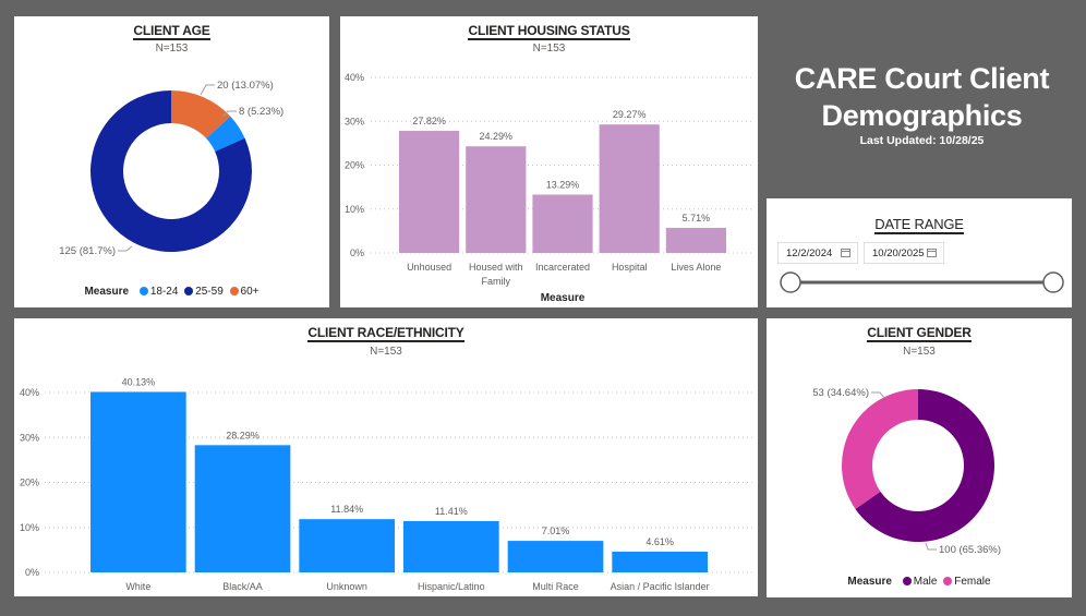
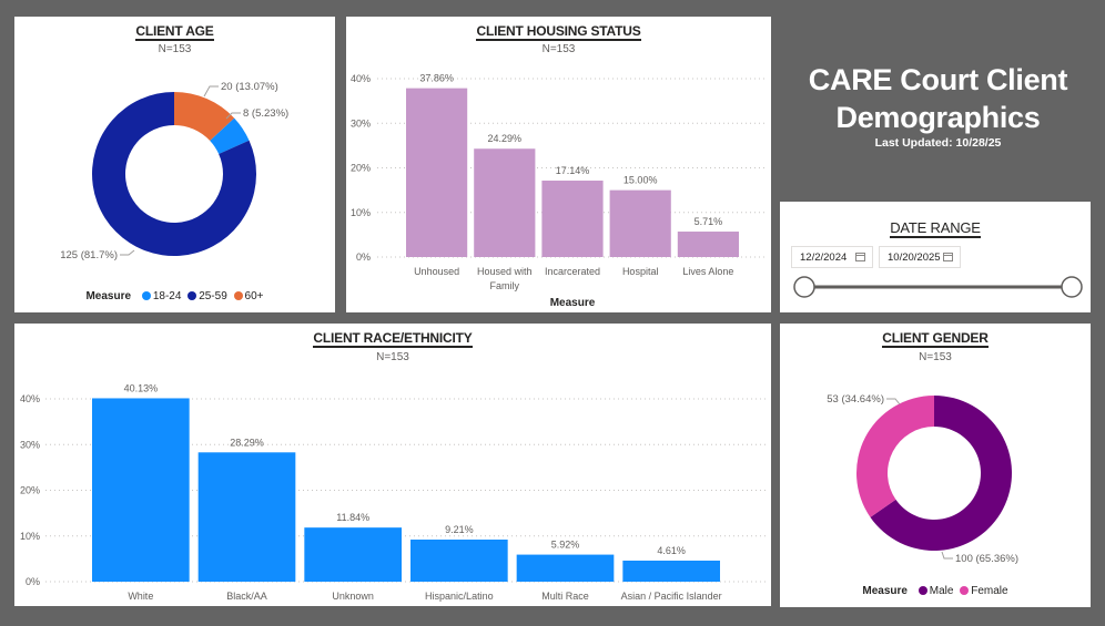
CLIENT HOUSING STATUS/Unhoused: 27.82% -> 37.86%
CLIENT HOUSING STATUS/Incarcerated: 13.29% -> 17.14%
CLIENT HOUSING STATUS/Hospital: 29.27% -> 15.00%
CLIENT RACE/ETHNICITY/Hispanic/Latino: 11.41% -> 9.21%
CLIENT RACE/ETHNICITY/Multi Race: 7.01% -> 5.92%
